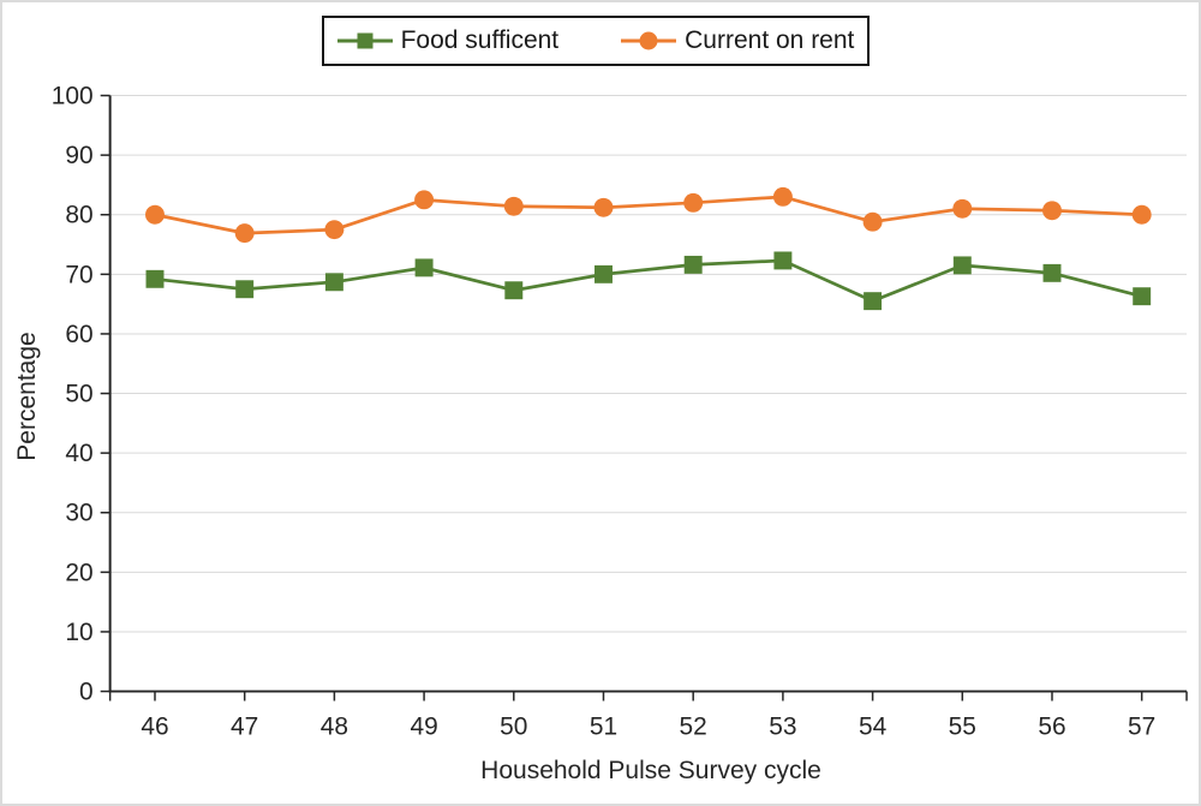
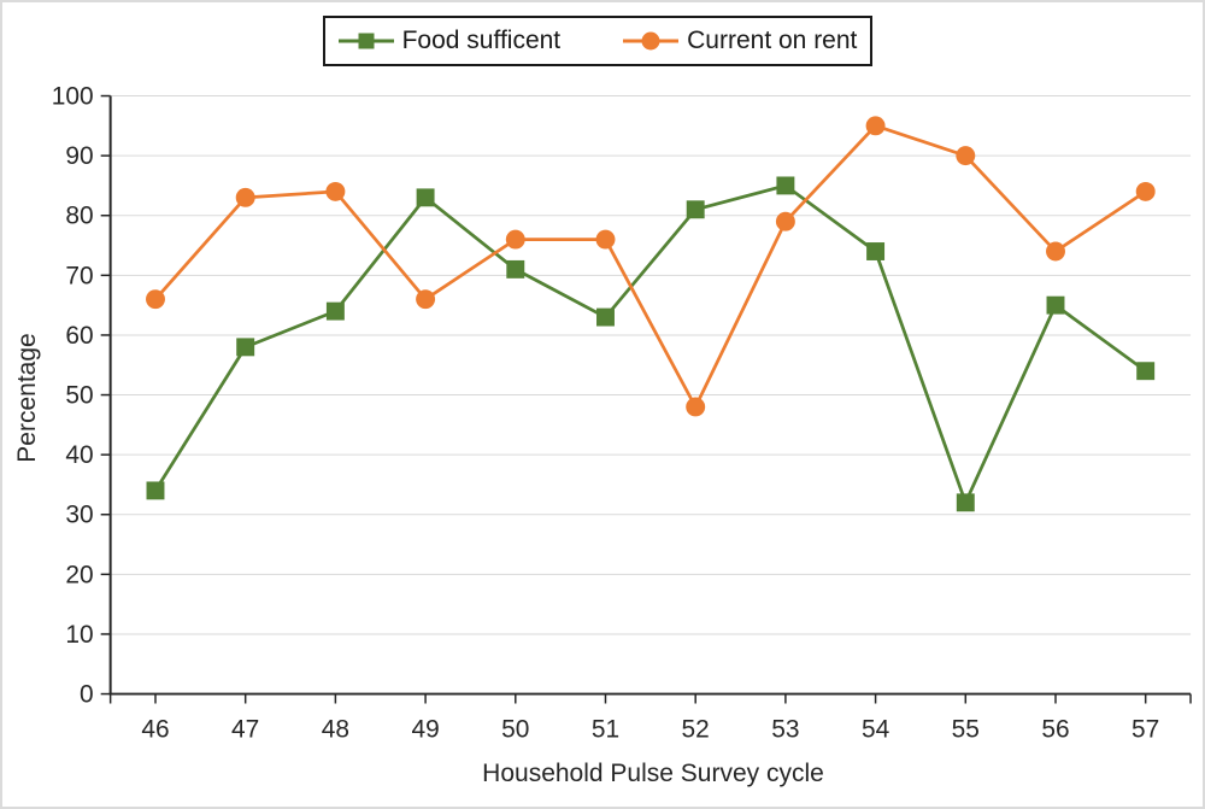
Food sufficent/46: 69 -> 34
Current on rent/46: 80 -> 66
Food sufficent/47: 68 -> 58
Current on rent/47: 77 -> 83
Food sufficent/48: 69 -> 64
Current on rent/48: 78 -> 84
Food sufficent/49: 71 -> 83
Current on rent/49: 82 -> 66
Food sufficent/50: 67 -> 71
Current on rent/50: 81 -> 76
Food sufficent/51: 70 -> 63
Current on rent/51: 81 -> 76
Food sufficent/52: 72 -> 81
Current on rent/52: 82 -> 48
Food sufficent/53: 72 -> 85
Current on rent/53: 83 -> 79
Food sufficent/54: 66 -> 74
Current on rent/54: 79 -> 95
Food sufficent/55: 72 -> 32
Current on rent/55: 81 -> 90
Food sufficent/56: 70 -> 65
Current on rent/56: 81 -> 74
Food sufficent/57: 66 -> 54
Current on rent/57: 80 -> 84
